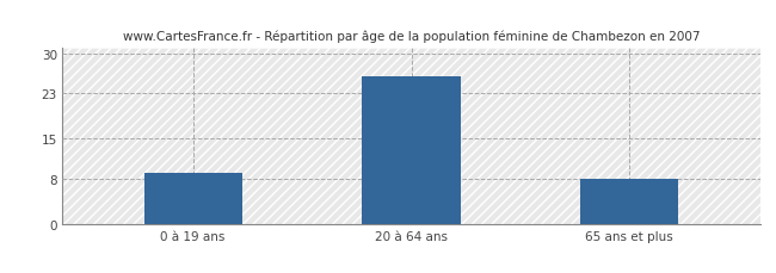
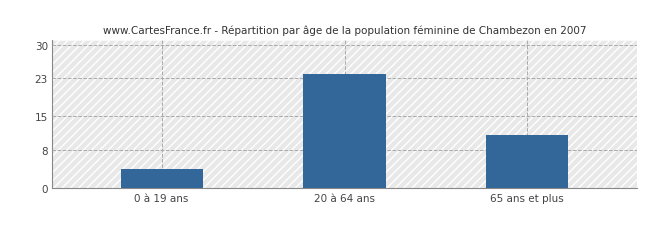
0 à 19 ans: 9 -> 4
20 à 64 ans: 26 -> 24
65 ans et plus: 8 -> 11
